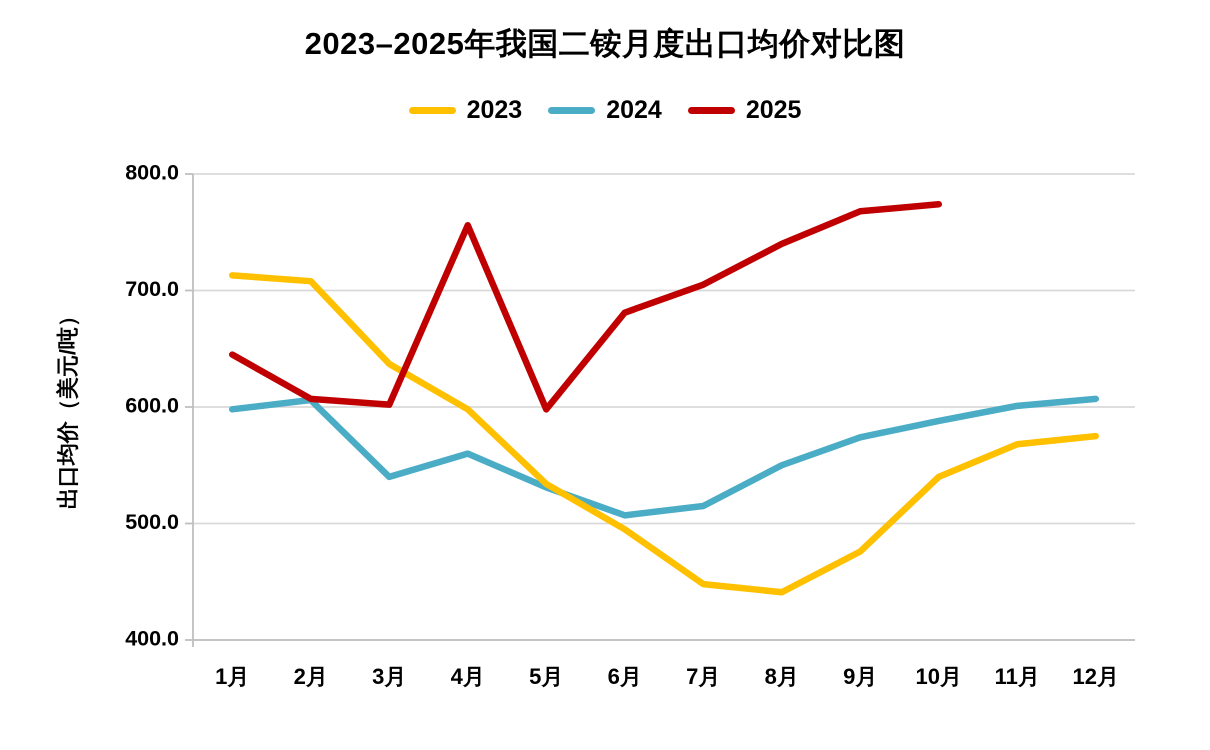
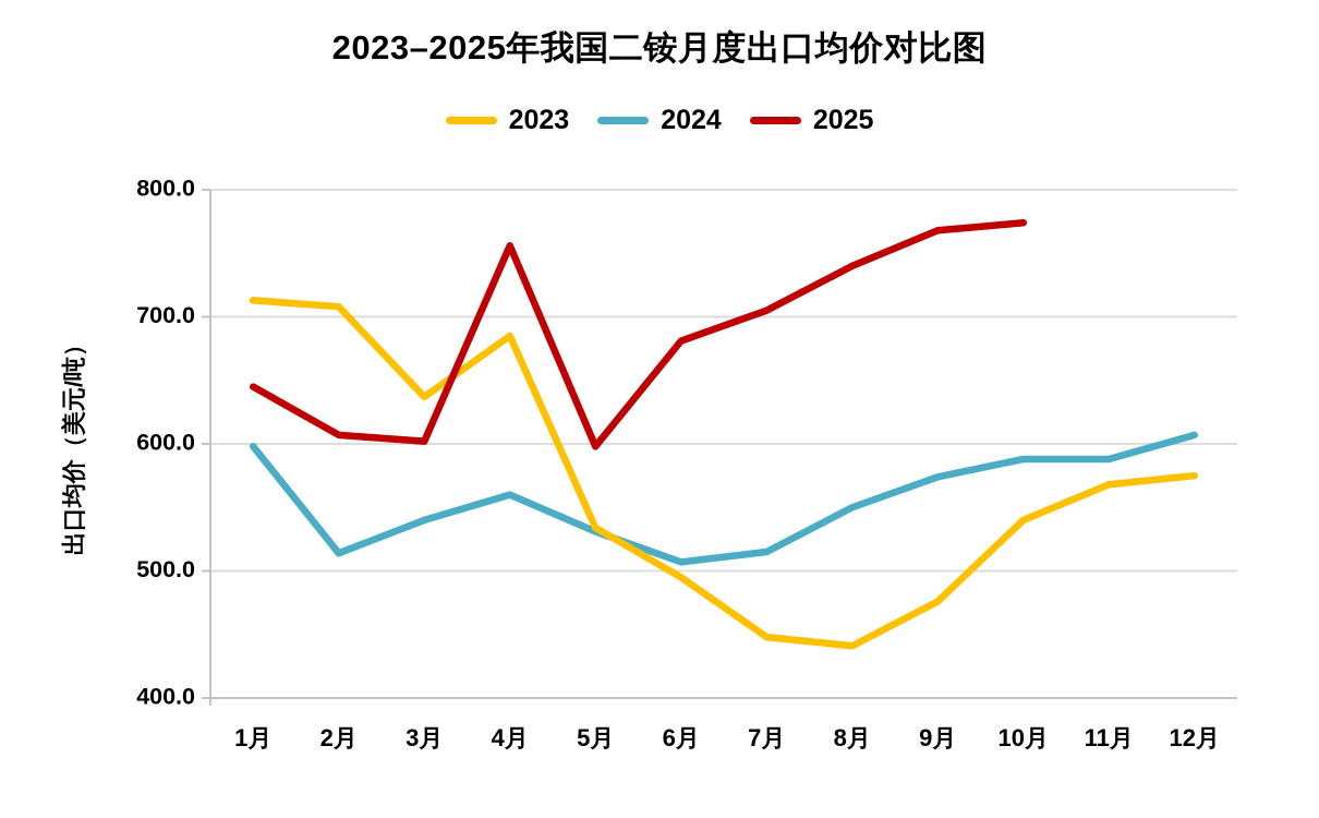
2024/2月: 606 -> 514
2023/4月: 598 -> 685
2024/11月: 601 -> 588
